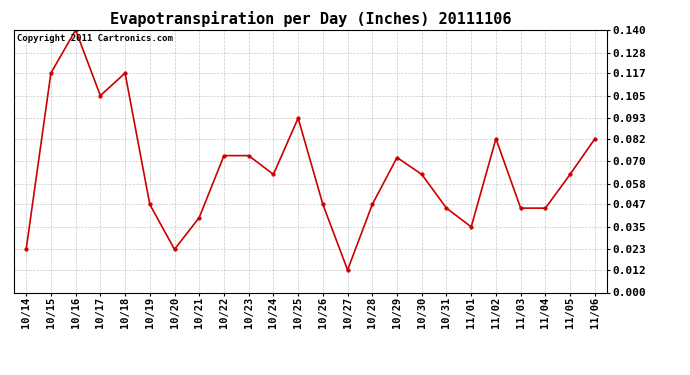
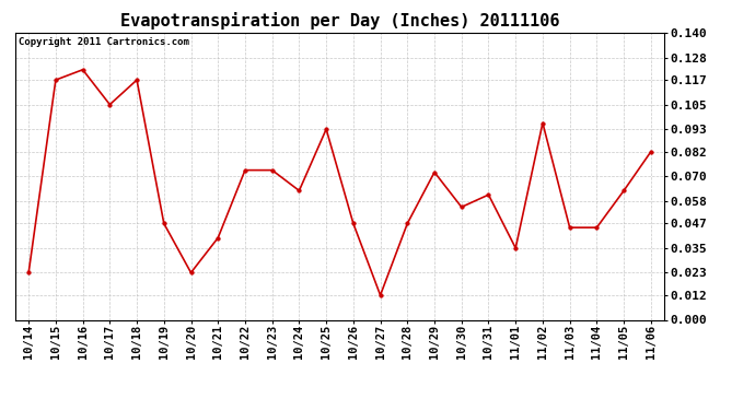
10/16: 0.140 -> 0.122
10/30: 0.063 -> 0.055
10/31: 0.045 -> 0.061
11/02: 0.082 -> 0.096
